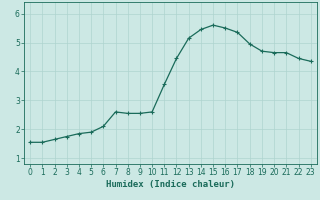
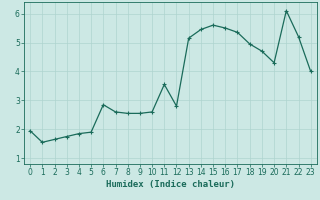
0: 1.55 -> 1.95
6: 2.10 -> 2.85
12: 4.45 -> 2.80
20: 4.65 -> 4.30
21: 4.65 -> 6.10
22: 4.45 -> 5.20
23: 4.35 -> 4.00
